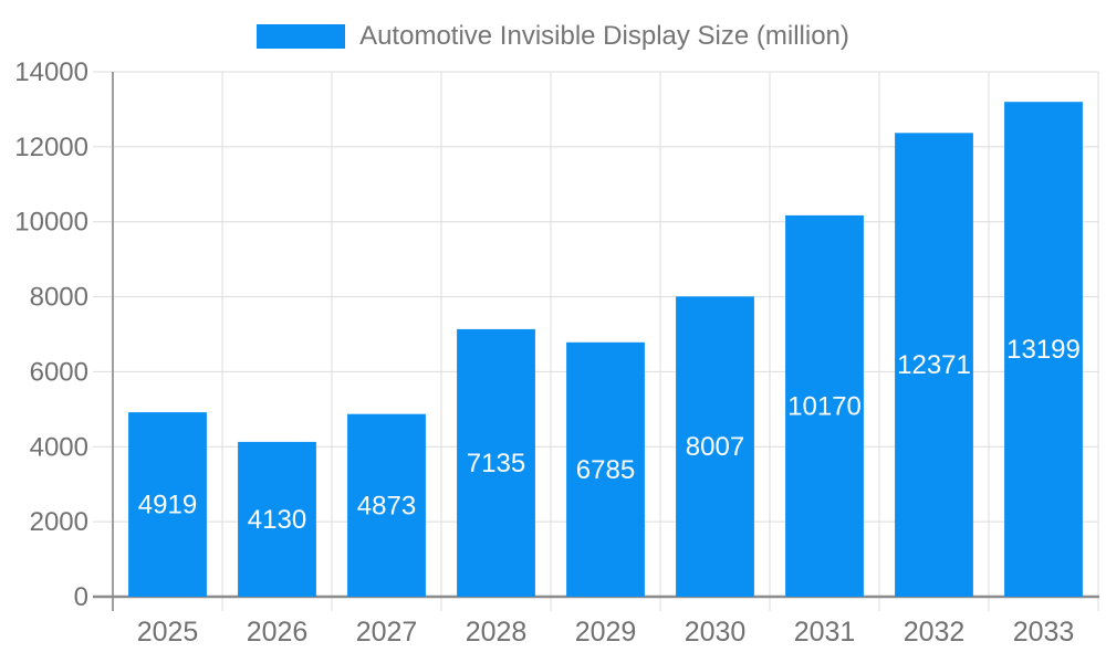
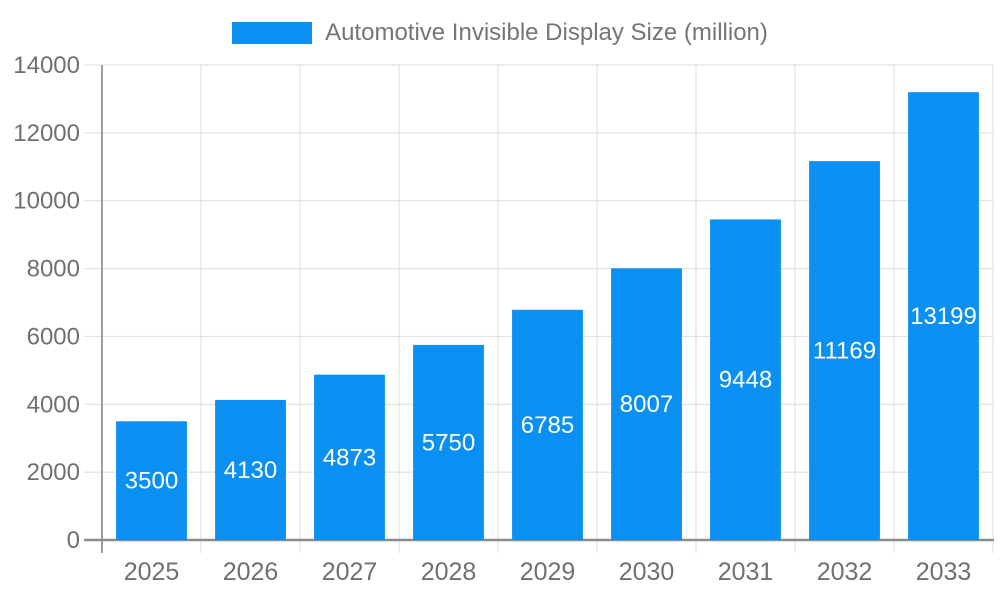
2025: 4919 -> 3500
2028: 7135 -> 5750
2031: 10170 -> 9448
2032: 12371 -> 11169
